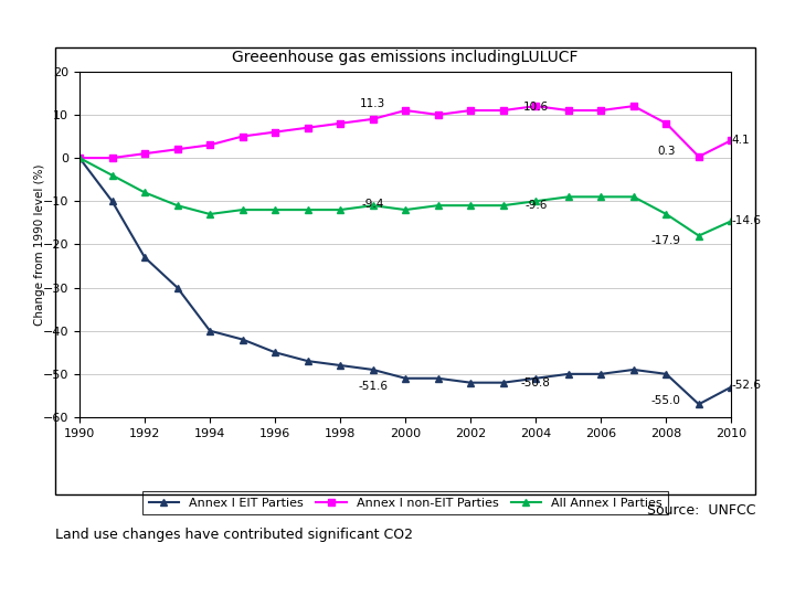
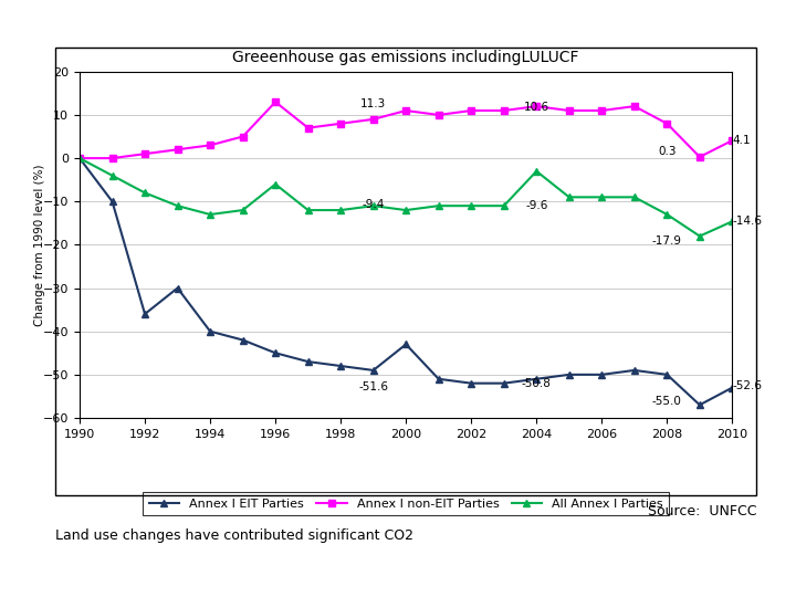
Annex I EIT Parties/1992: -23 -> -36
Annex I non-EIT Parties/1996: 6.0 -> 13.0
All Annex I Parties/1996: -12.0 -> -6.0
Annex I EIT Parties/2000: -51 -> -43
All Annex I Parties/2004: -10.0 -> -3.0
